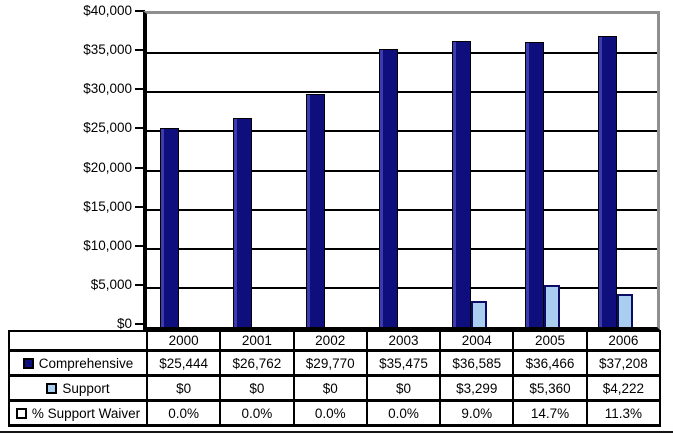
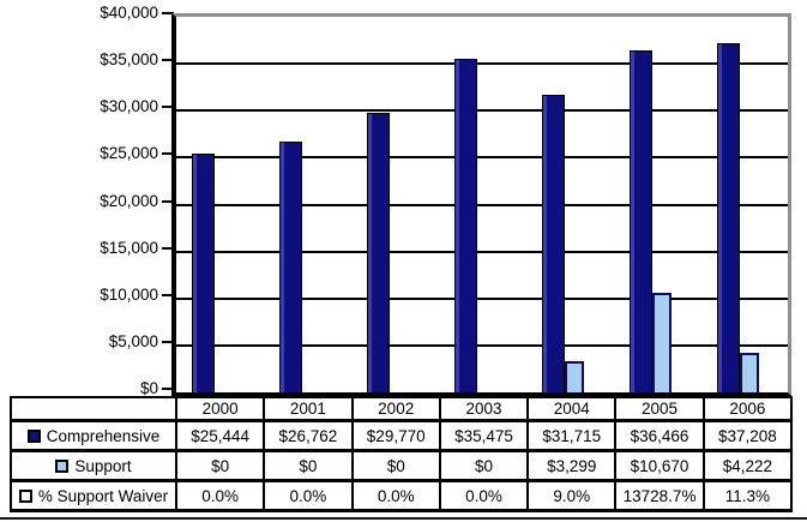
Comprehensive/2004: $36,585 -> $31,715
Support/2005: $5,360 -> $10,670
% Support Waiver/2005: 14.7% -> 13728.7%
